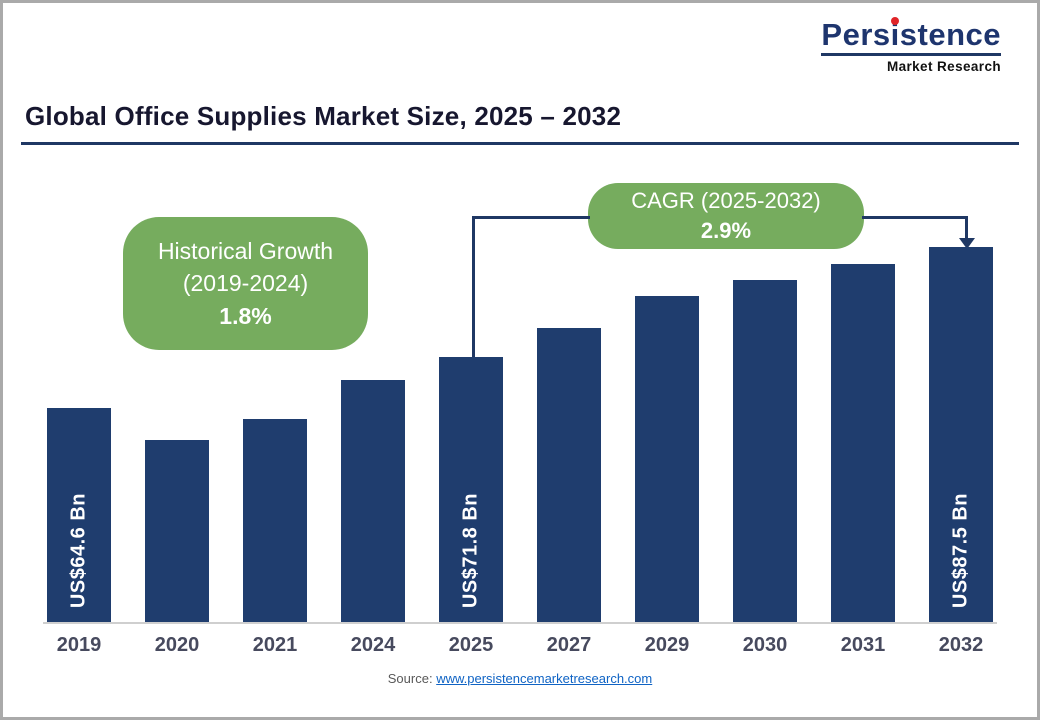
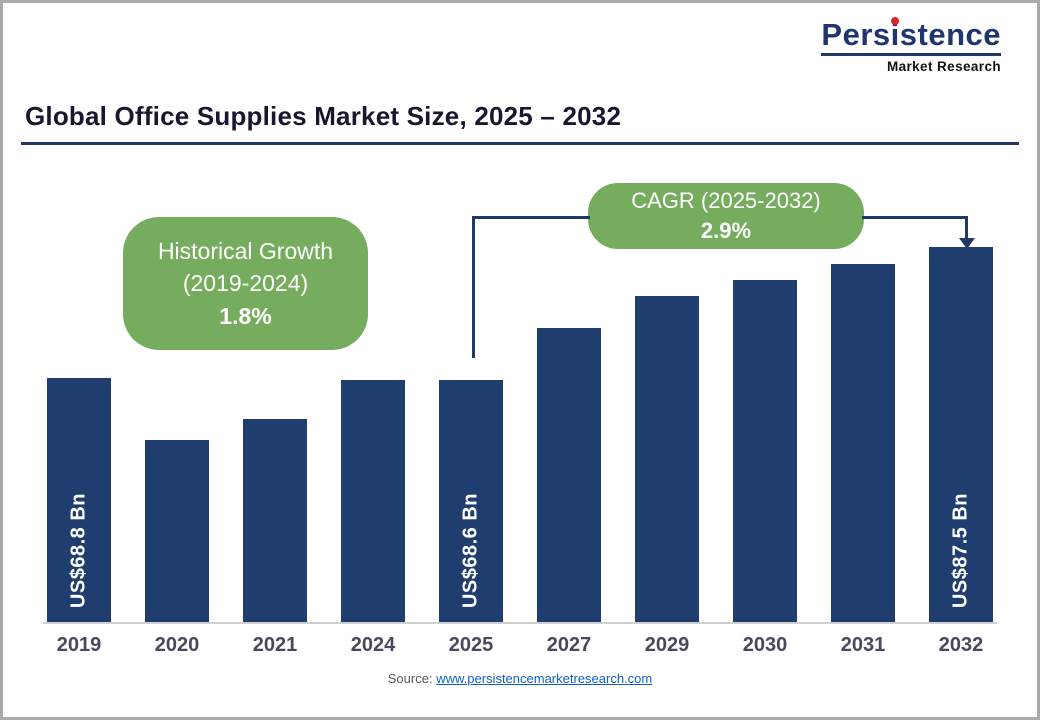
2019: 64.6 -> 68.8
2025: 71.8 -> 68.6
